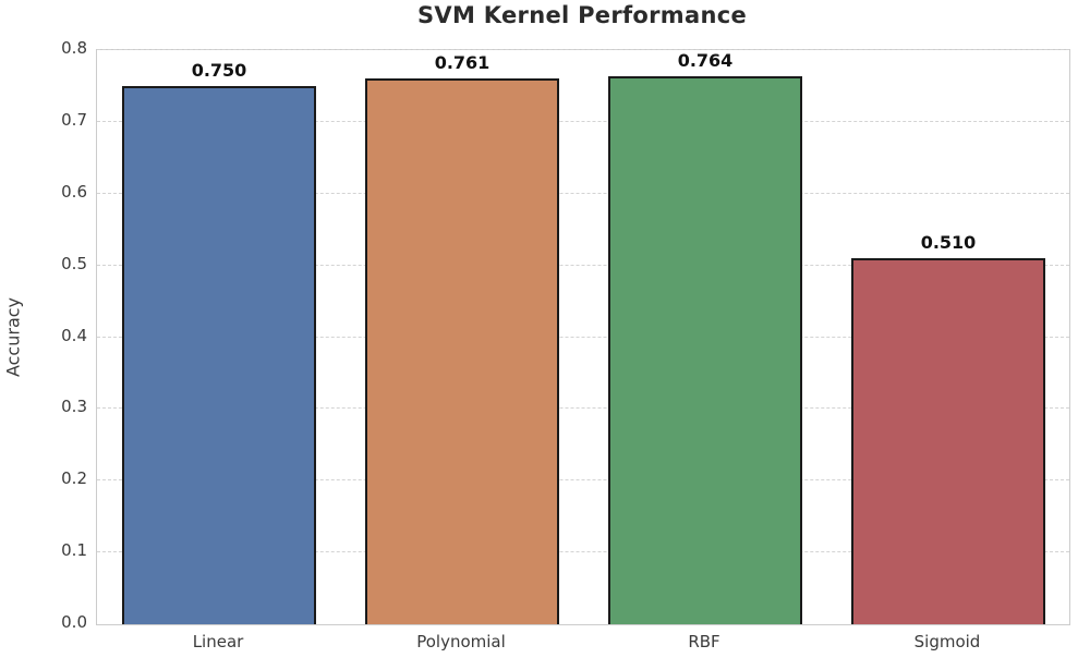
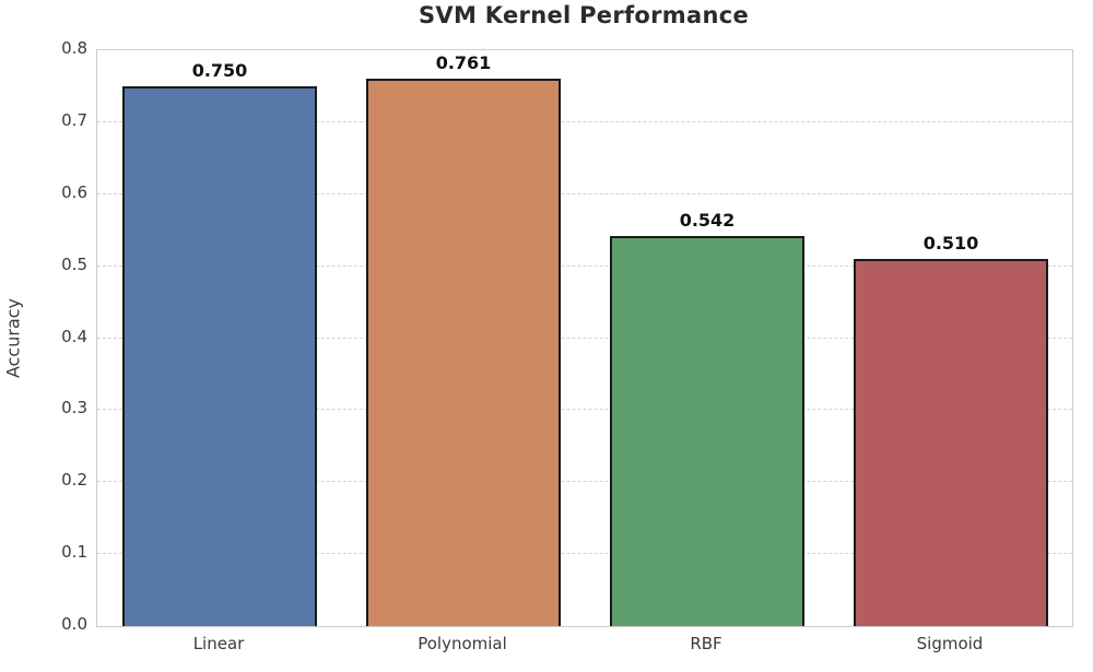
RBF: 0.764 -> 0.542
